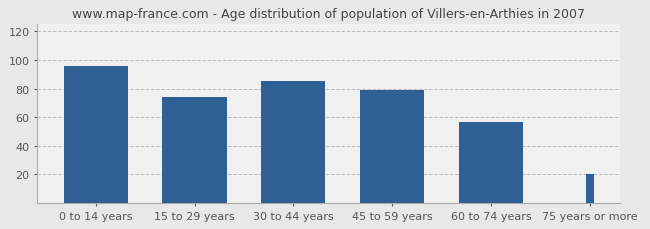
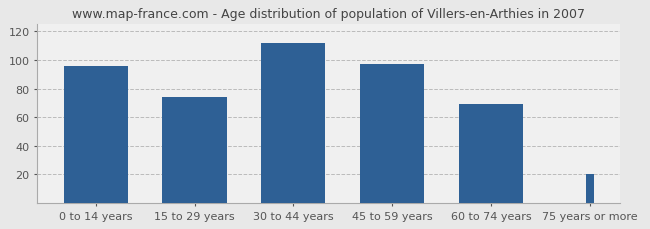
30 to 44 years: 85 -> 112
45 to 59 years: 79 -> 97
60 to 74 years: 57 -> 69
